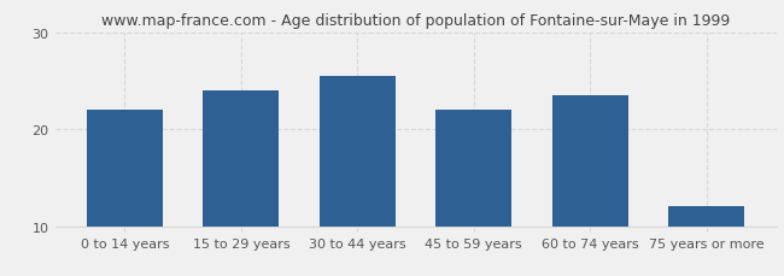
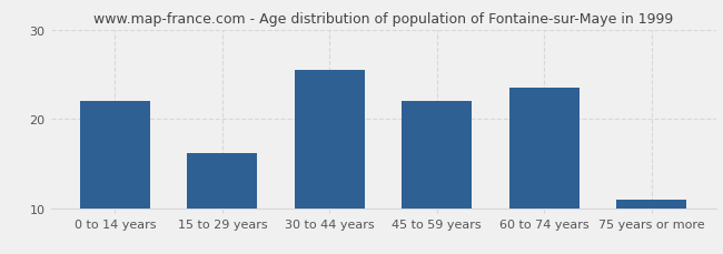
15 to 29 years: 24.0 -> 16.2
75 years or more: 12.0 -> 11.0
